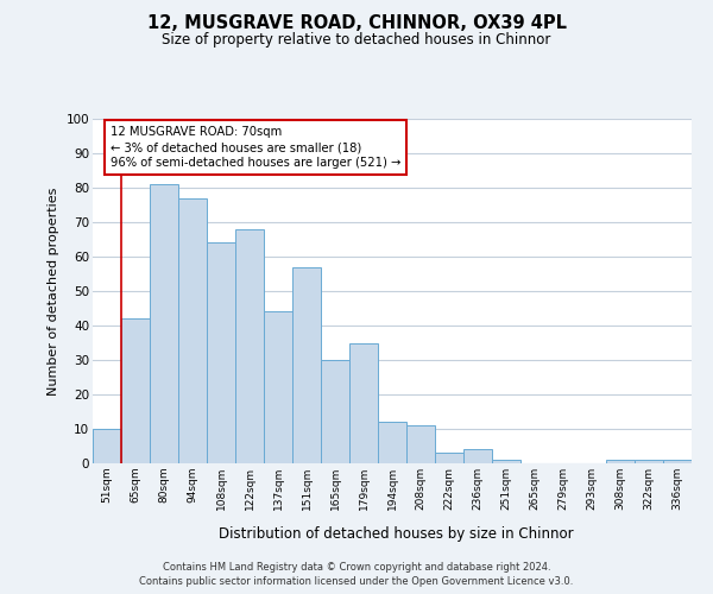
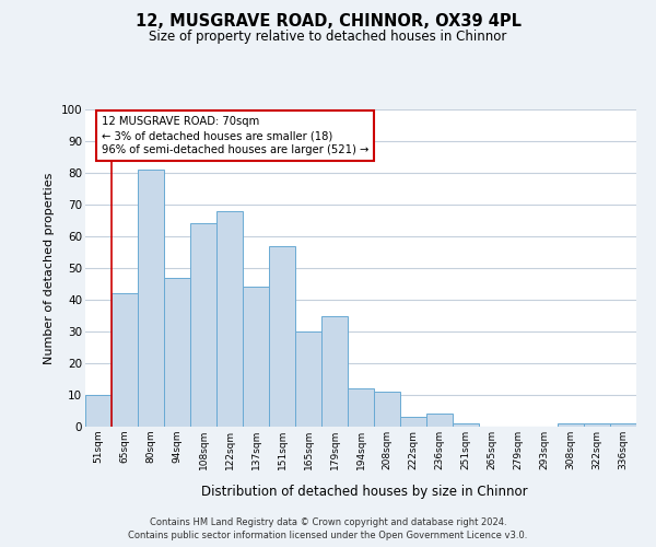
94sqm: 77 -> 47
